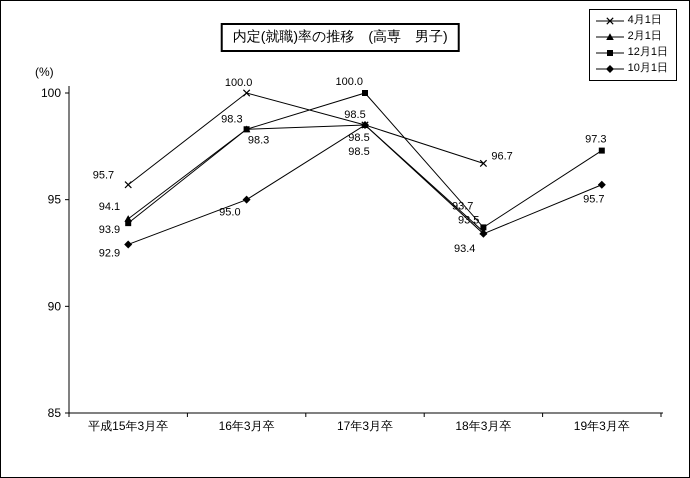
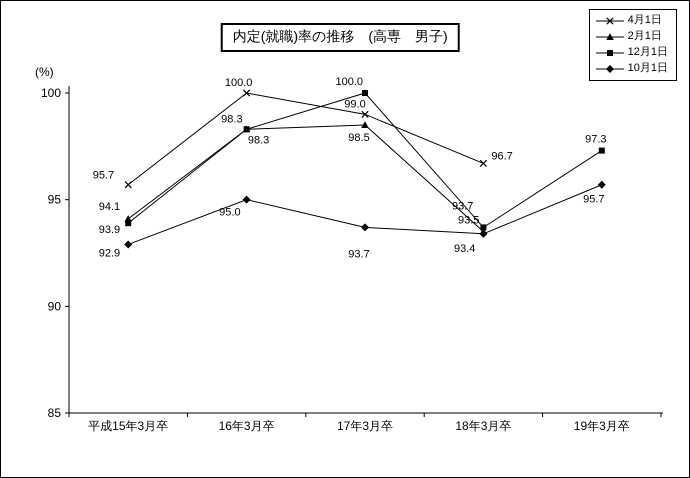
4月1日/17年3月卒: 98.5 -> 99.0
10月1日/17年3月卒: 98.5 -> 93.7
